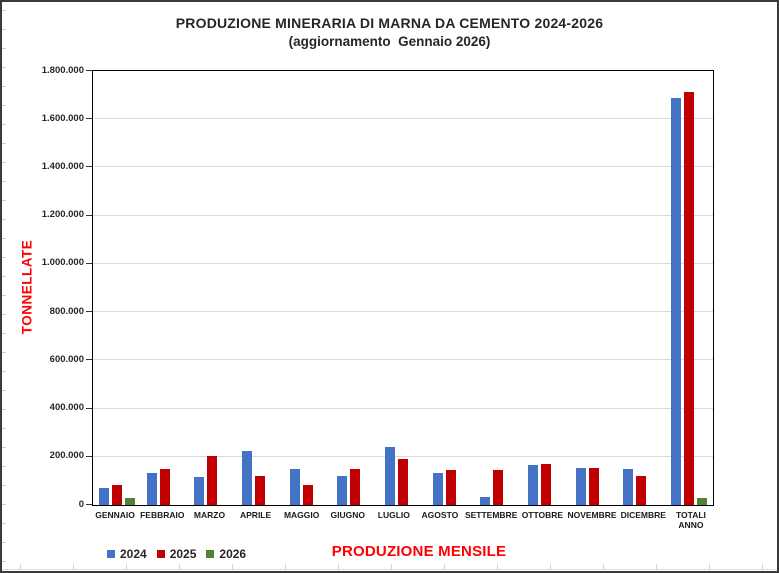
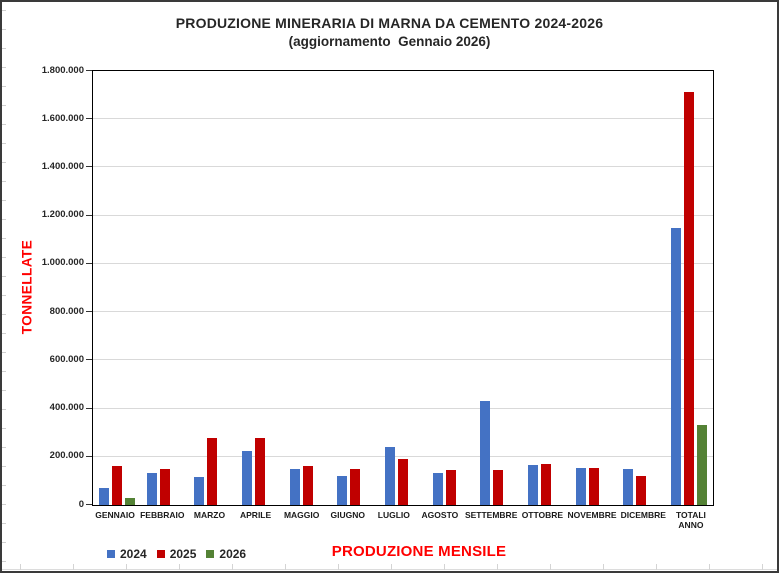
2025/GENNAIO: 80000 -> 160000
2025/MARZO: 200000 -> 280000
2025/APRILE: 120000 -> 280000
2025/MAGGIO: 80000 -> 160000
2024/SETTEMBRE: 30000 -> 430000
2024/TOTALI ANNO: 1690000 -> 1150000
2026/TOTALI ANNO: 30000 -> 330000
